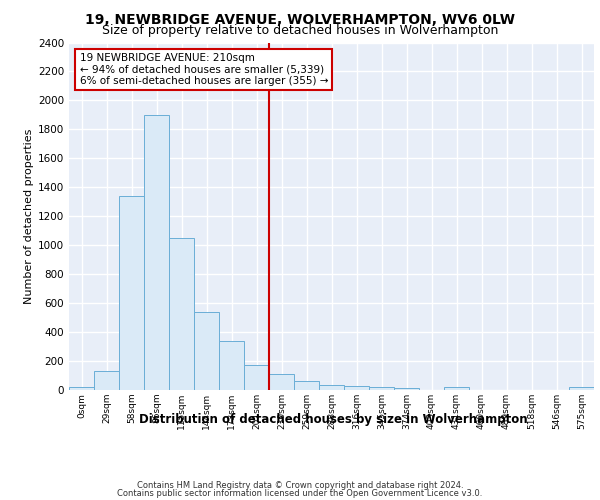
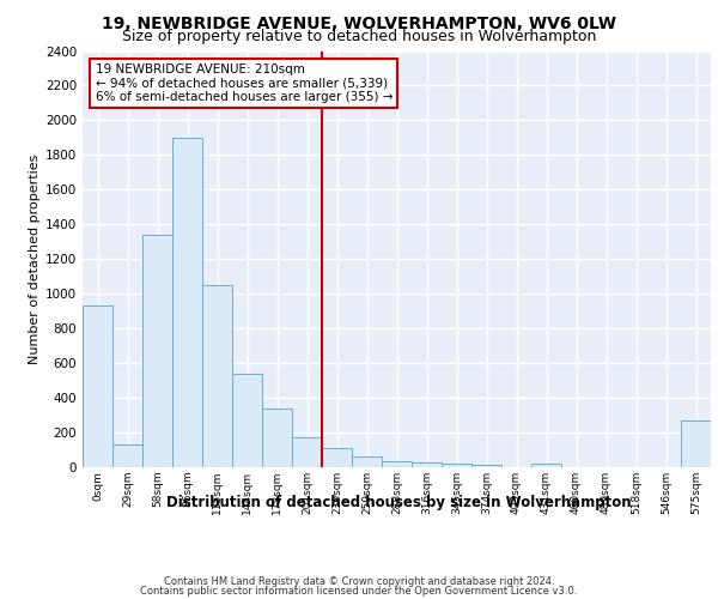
0sqm: 20 -> 930
575sqm: 20 -> 270
